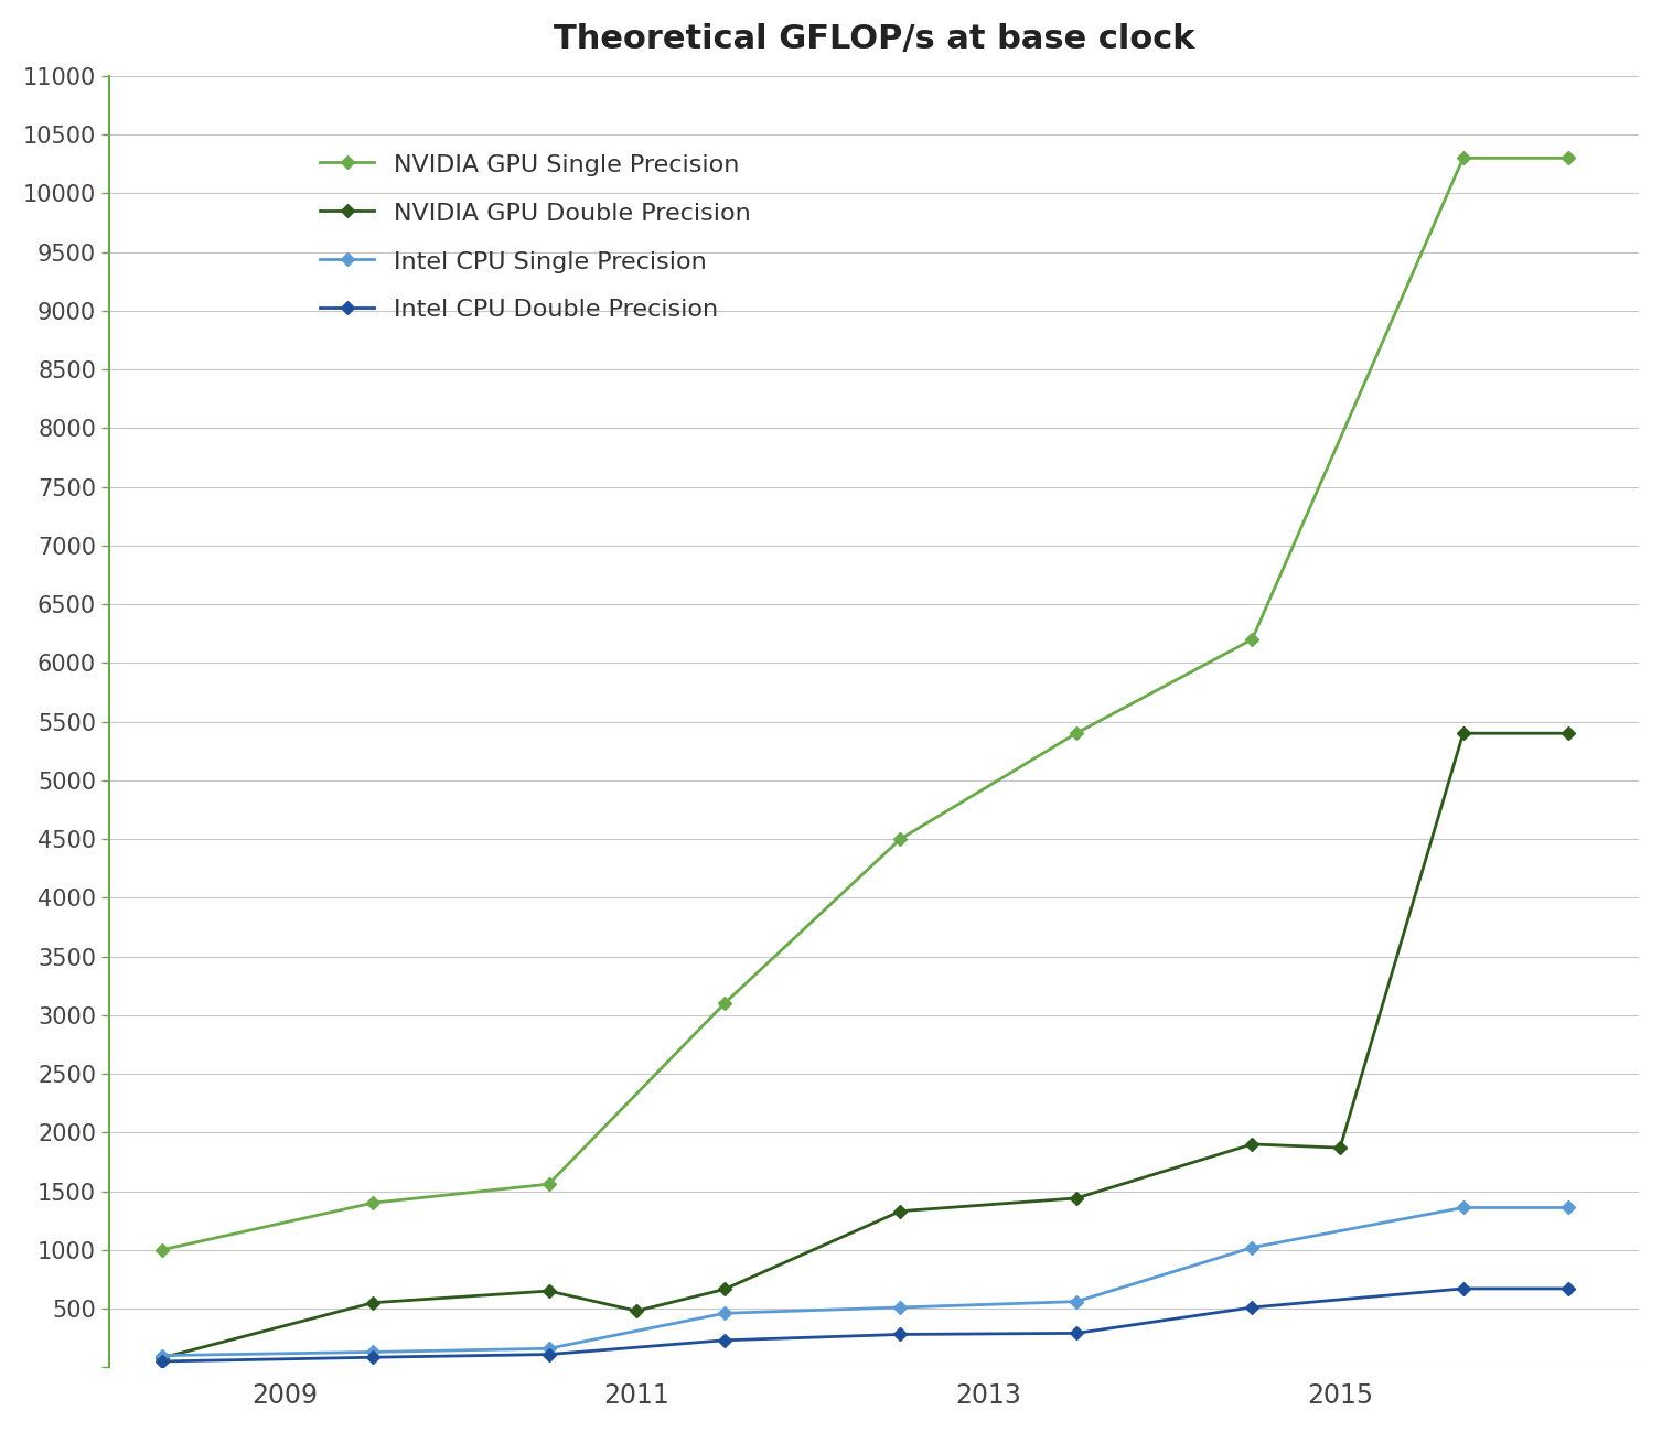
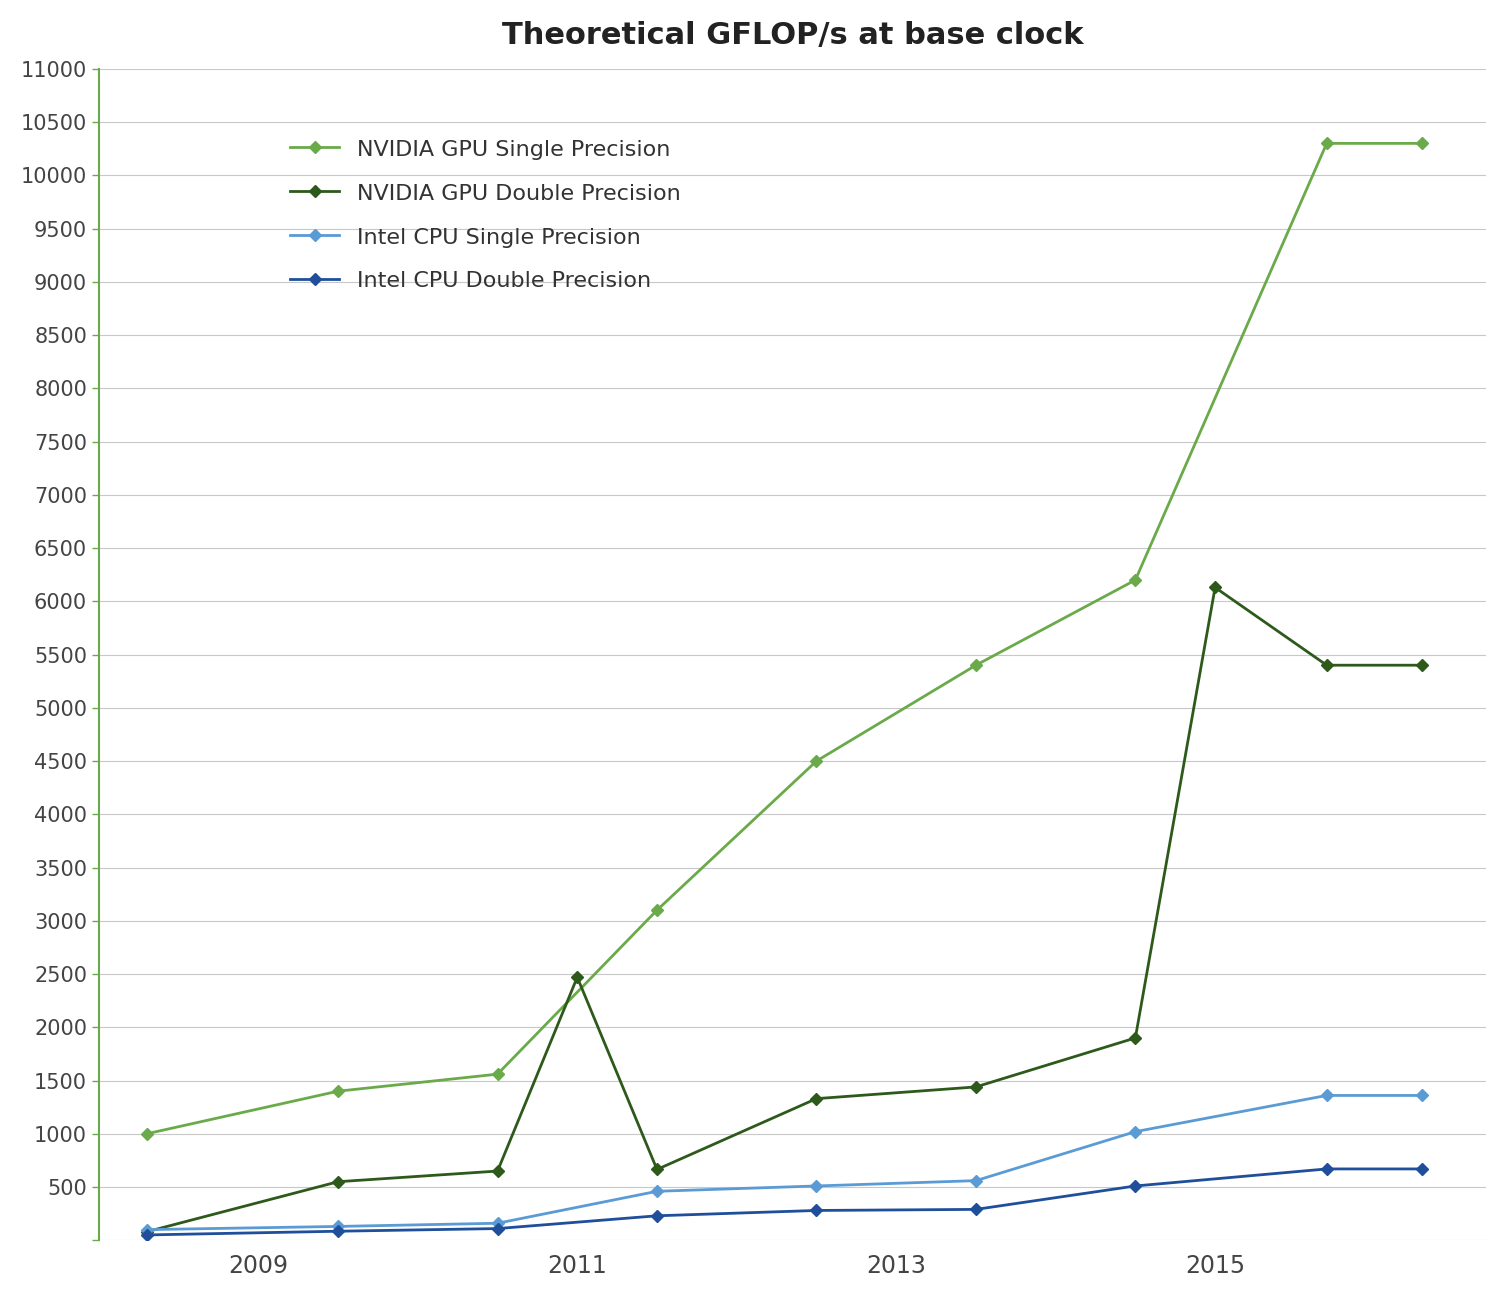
NVIDIA GPU Double Precision/2011: 480 -> 2470
NVIDIA GPU Double Precision/2015: 1870 -> 6130
